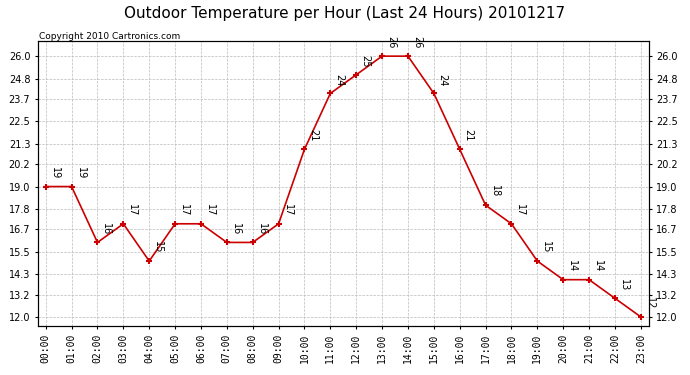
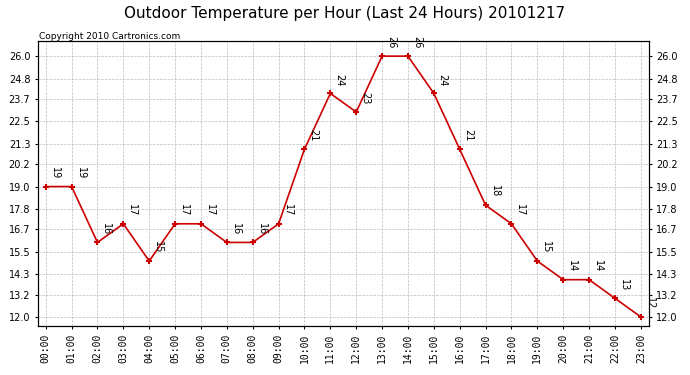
12:00: 25 -> 23
